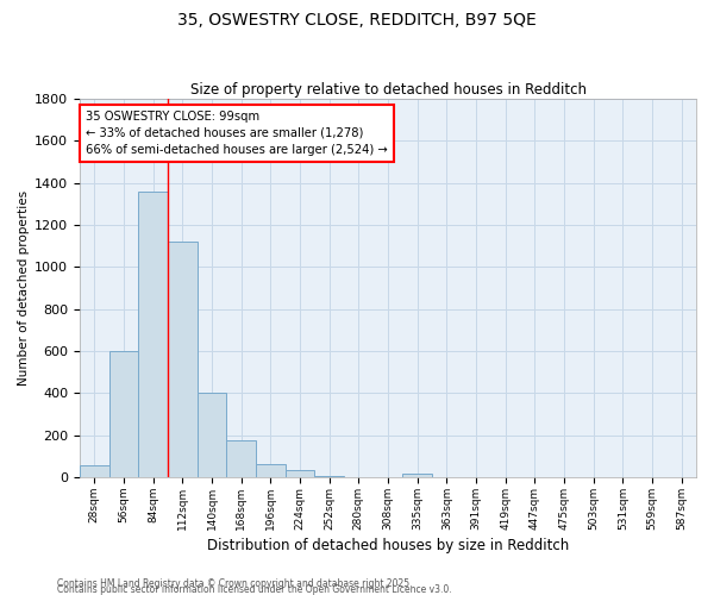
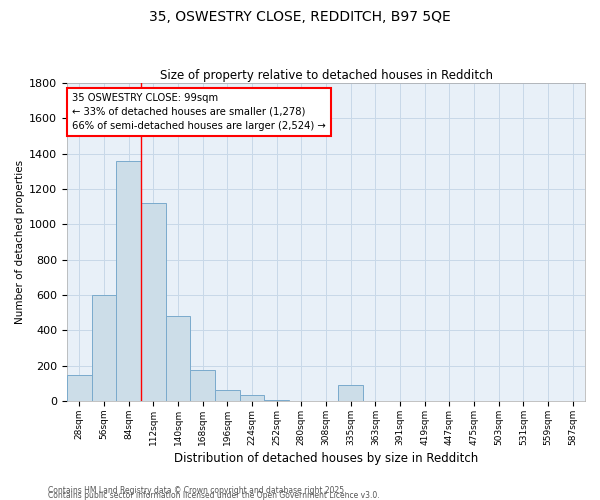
28sqm: 60 -> 150
140sqm: 400 -> 480
335sqm: 20 -> 90
